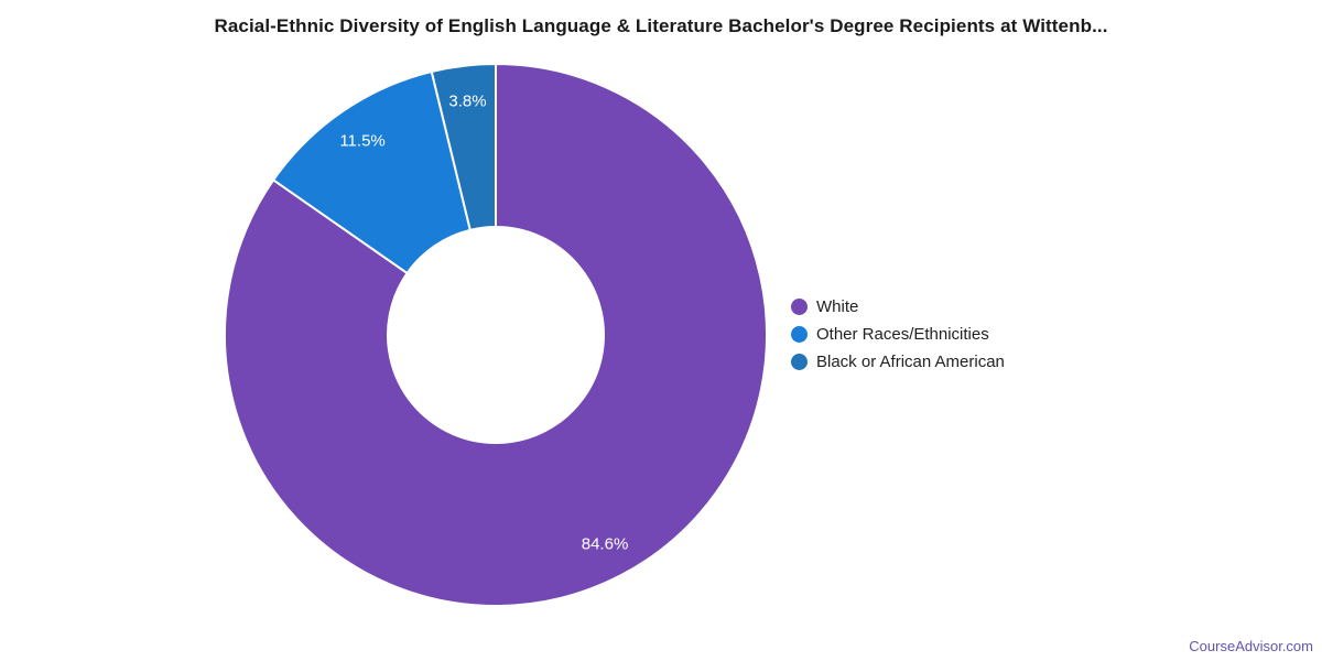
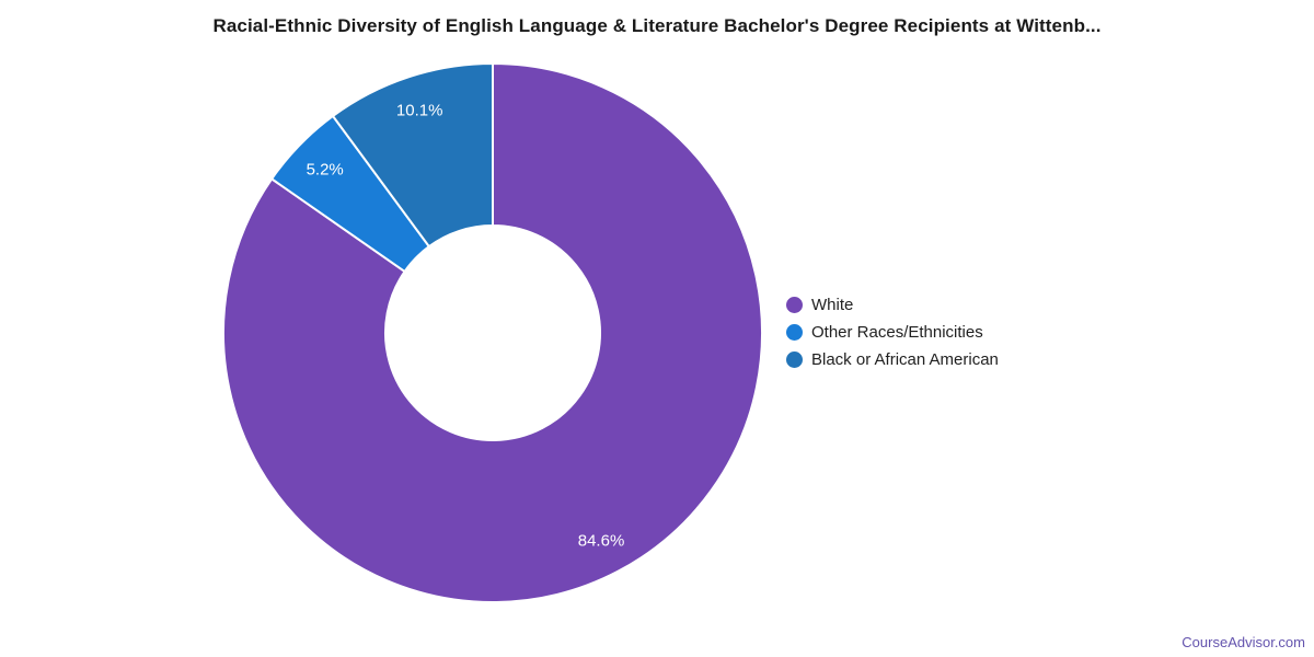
Other Races/Ethnicities: 11.5% -> 5.2%
Black or African American: 3.8% -> 10.1%
